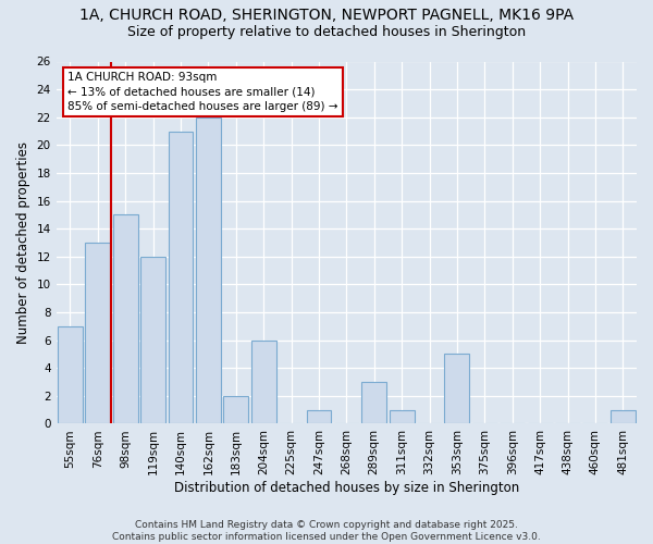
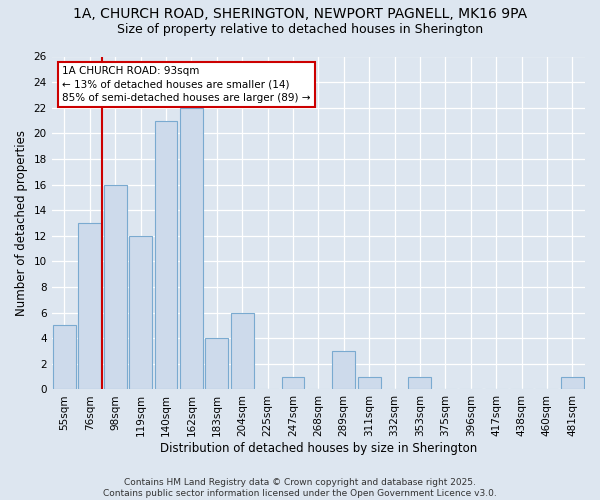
55sqm: 7 -> 5
98sqm: 15 -> 16
183sqm: 2 -> 4
353sqm: 5 -> 1
